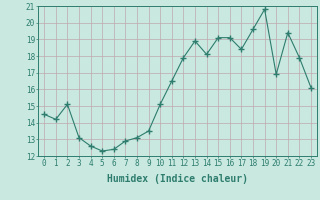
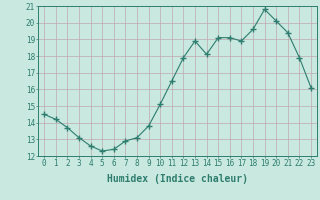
2: 15.1 -> 13.7
9: 13.5 -> 13.8
17: 18.4 -> 18.9
20: 16.9 -> 20.1
